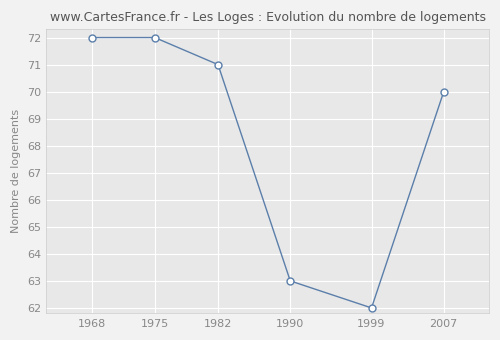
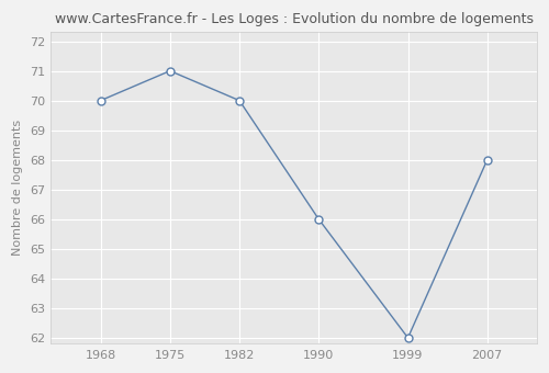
1968: 72 -> 70
1975: 72 -> 71
1982: 71 -> 70
1990: 63 -> 66
2007: 70 -> 68
